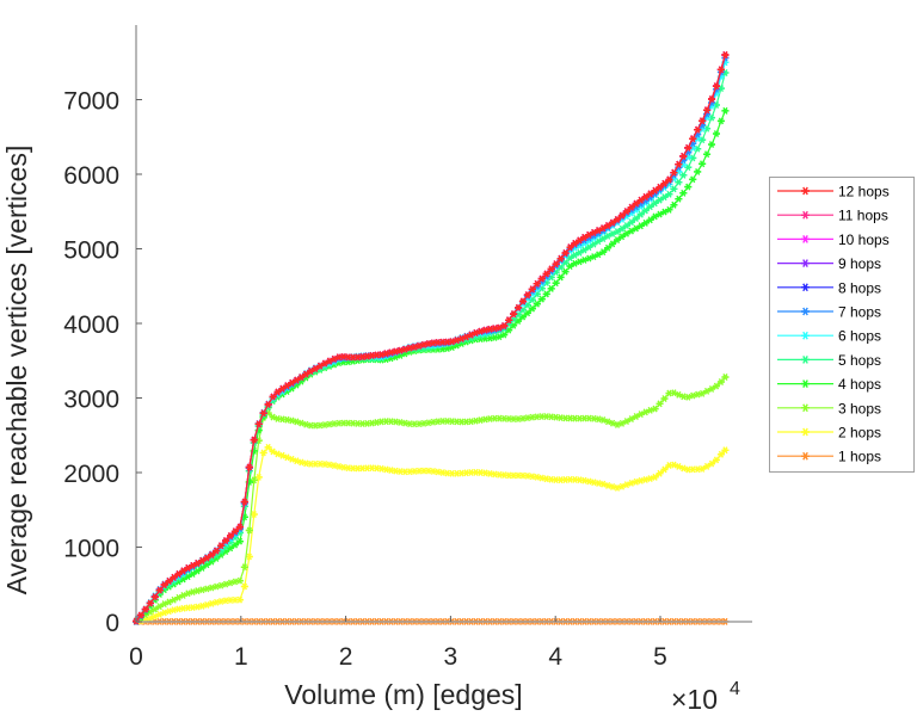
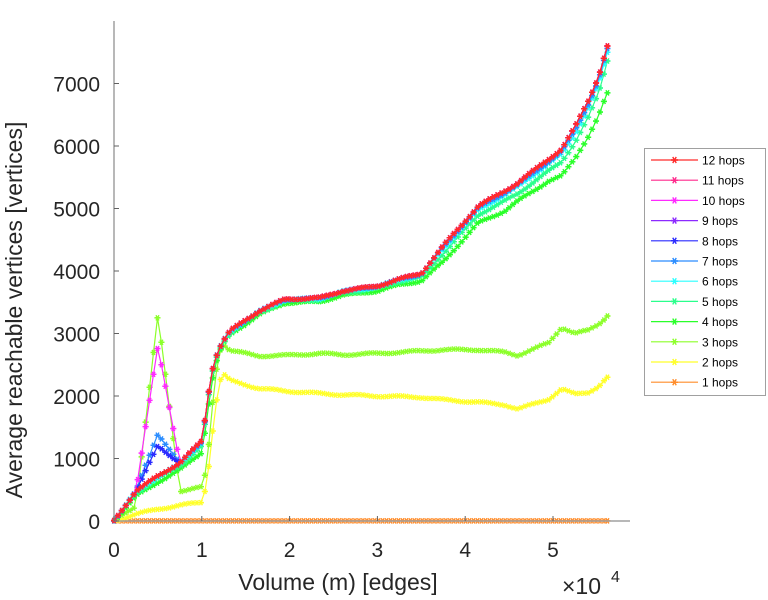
10 hops/5000: 700 -> 2800
8 hops/5000: 700 -> 1200
7 hops/5000: 700 -> 1400
3 hops/5000: 400 -> 3300
